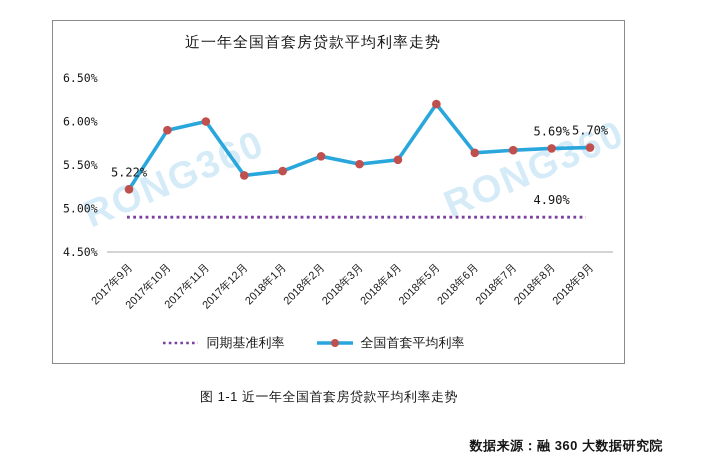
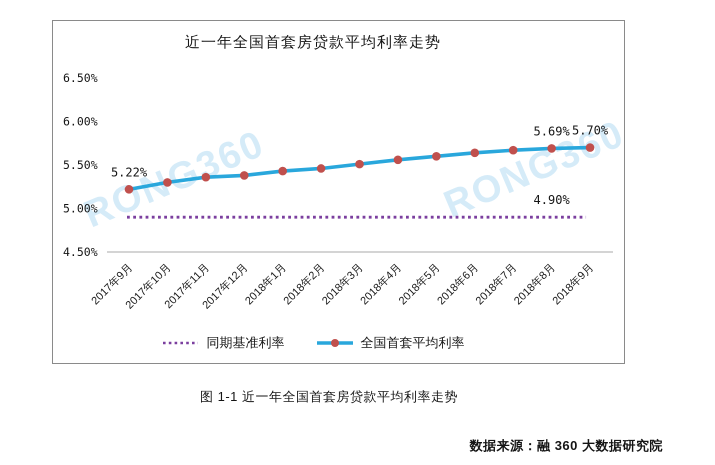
全国首套平均利率/2017年10月: 5.9% -> 5.3%
全国首套平均利率/2017年11月: 6.0% -> 5.4%
全国首套平均利率/2018年2月: 5.6% -> 5.5%
全国首套平均利率/2018年5月: 6.2% -> 5.6%
